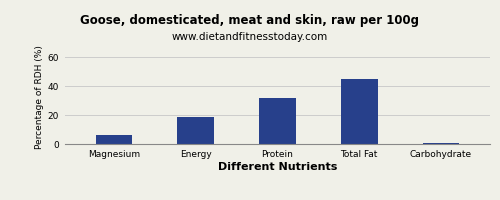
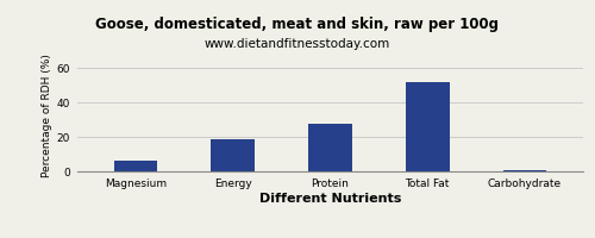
Protein: 32 -> 28
Total Fat: 45 -> 52
